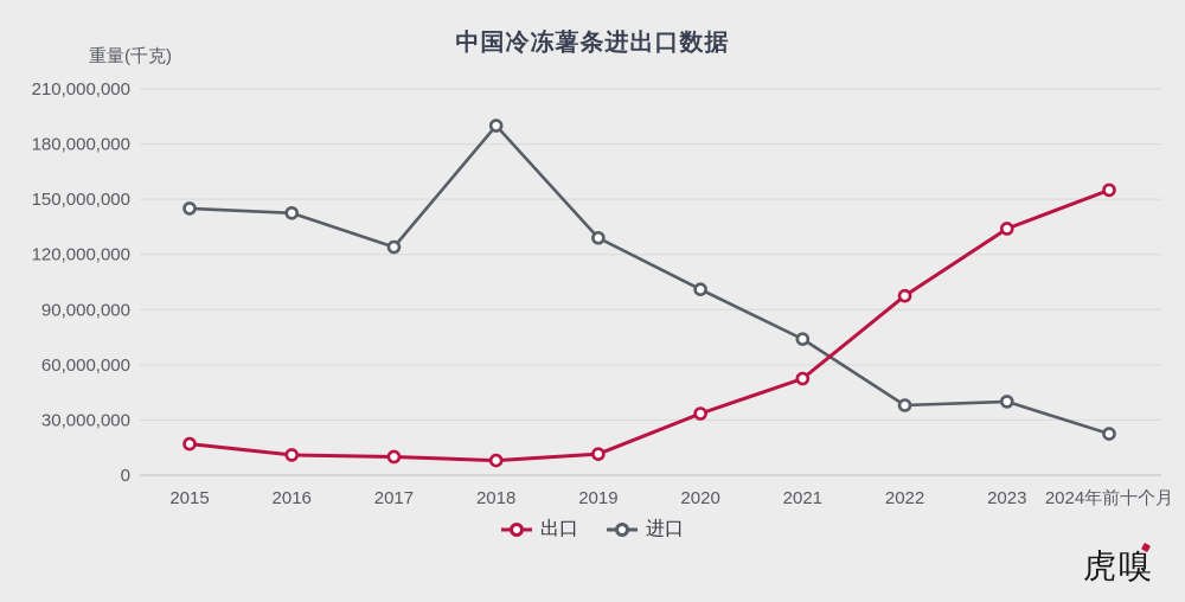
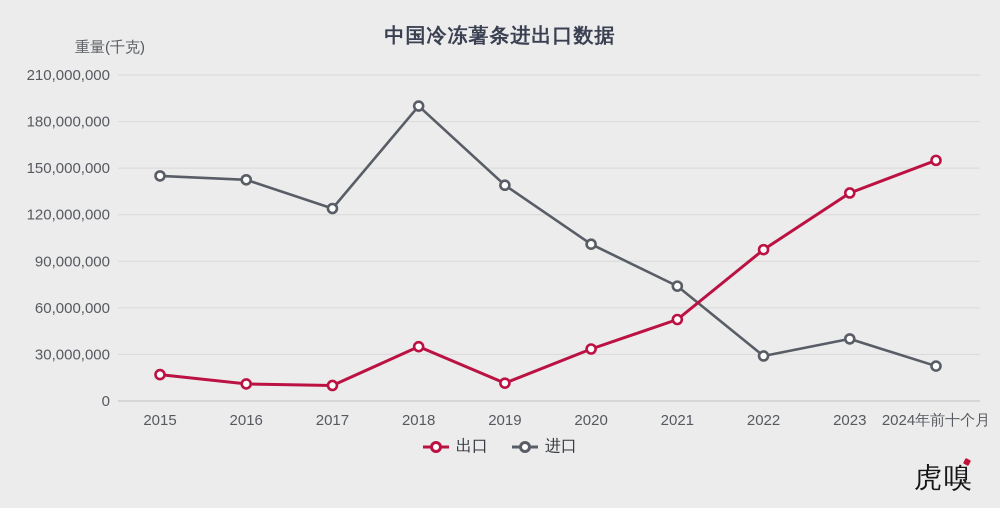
出口/2018: 8000000 -> 35000000
进口/2019: 129000000 -> 139000000
进口/2022: 38000000 -> 29000000
